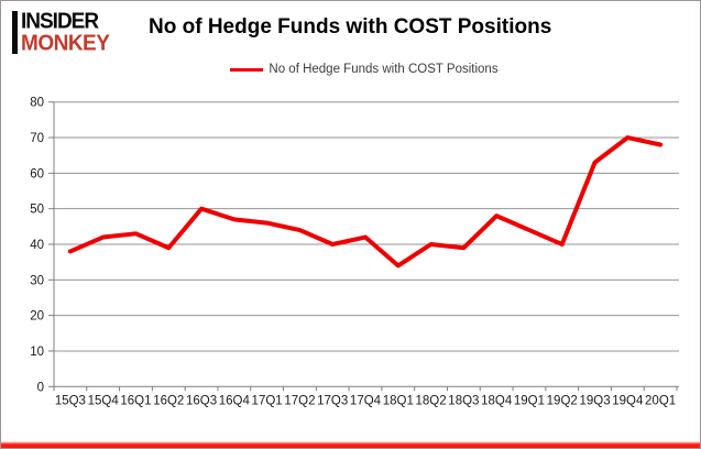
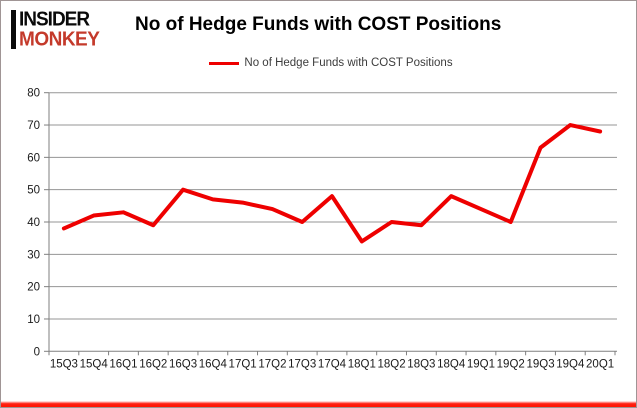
17Q4: 42 -> 48
